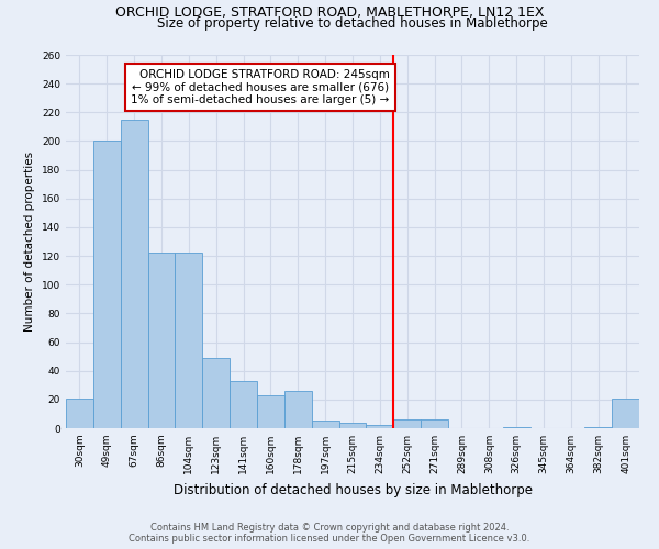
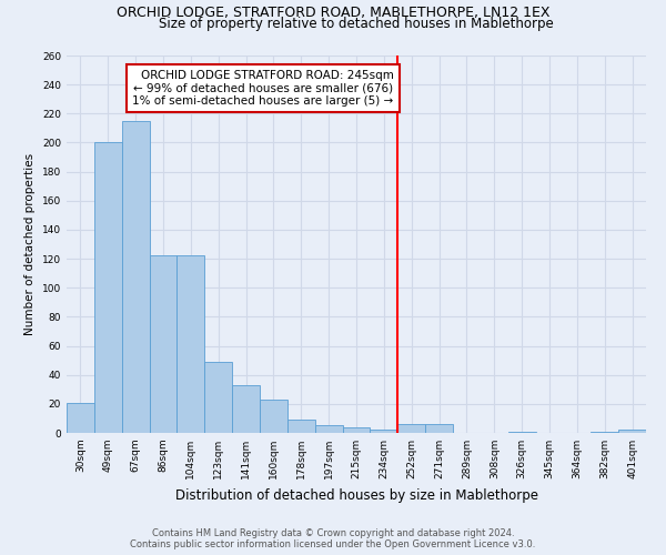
178sqm: 26 -> 9
401sqm: 21 -> 2
